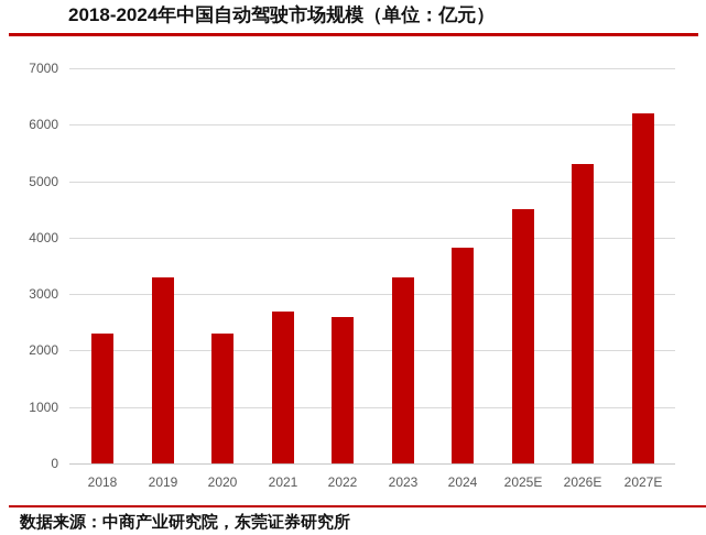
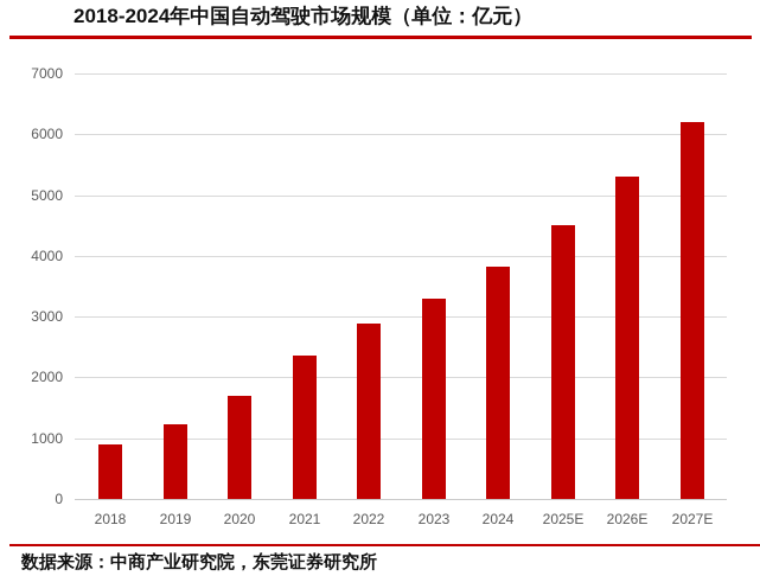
2018: 2300 -> 900
2019: 3300 -> 1200
2020: 2300 -> 1700
2021: 2700 -> 2400
2022: 2600 -> 2900
